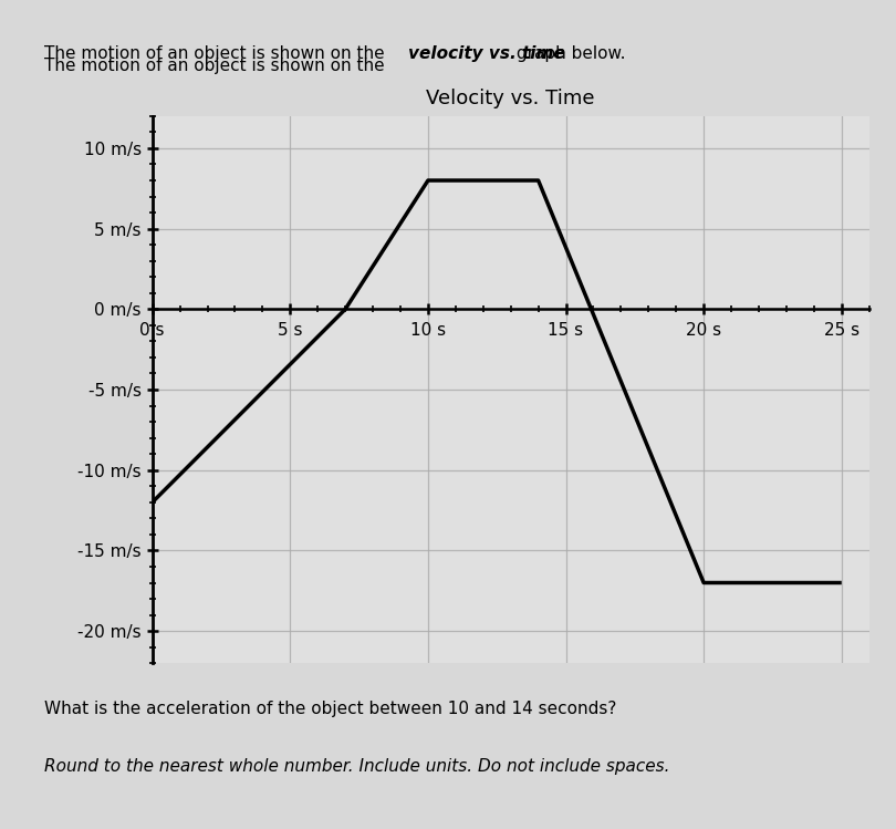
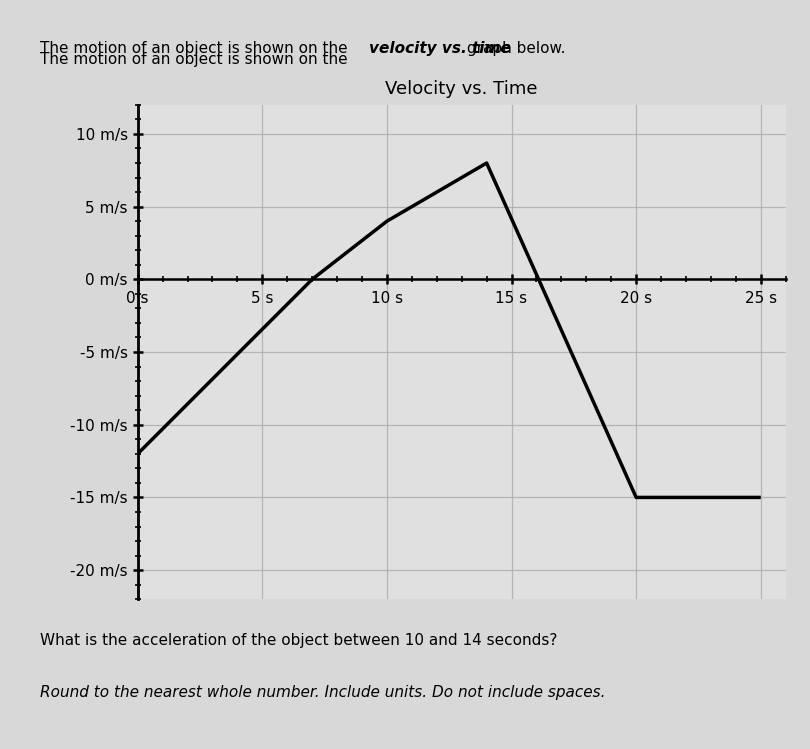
10 s: 8 m/s -> 4 m/s
20 s: -17 m/s -> -15 m/s
25 s: -17 m/s -> -15 m/s
